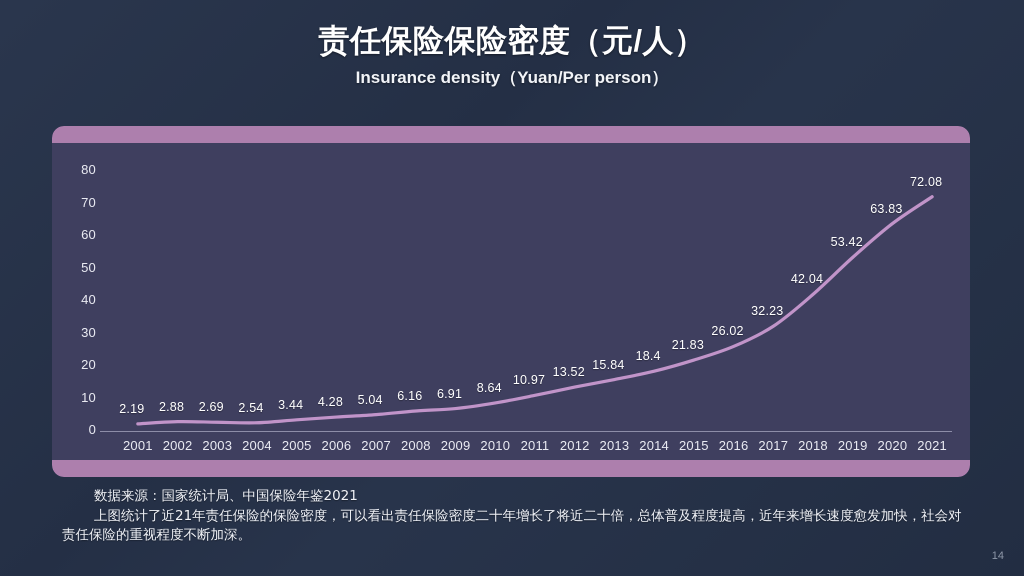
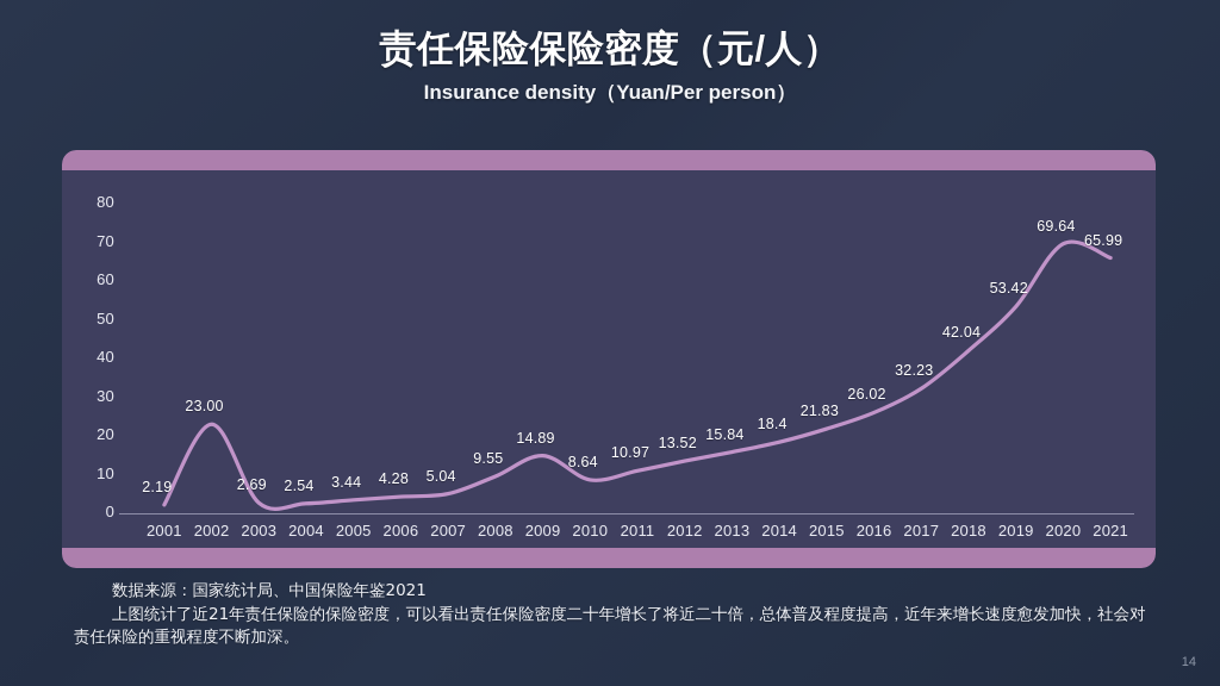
2002: 2.88 -> 23.00
2008: 6.16 -> 9.55
2009: 6.91 -> 14.89
2020: 63.83 -> 69.64
2021: 72.08 -> 65.99
